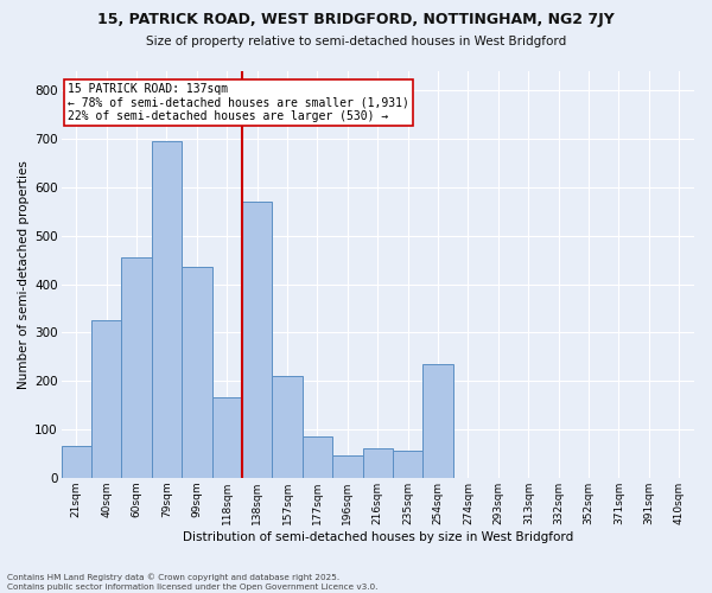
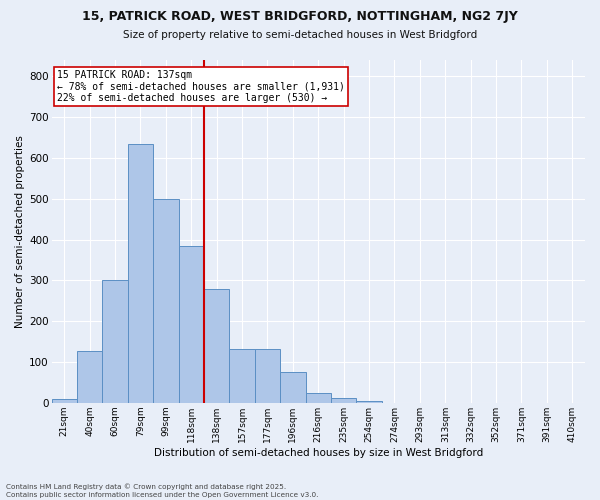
21sqm: 65 -> 10
40sqm: 325 -> 128
60sqm: 455 -> 300
79sqm: 695 -> 635
99sqm: 435 -> 500
118sqm: 165 -> 385
138sqm: 570 -> 280
157sqm: 210 -> 132
177sqm: 85 -> 132
196sqm: 45 -> 75
216sqm: 60 -> 25
235sqm: 55 -> 12
254sqm: 235 -> 5
